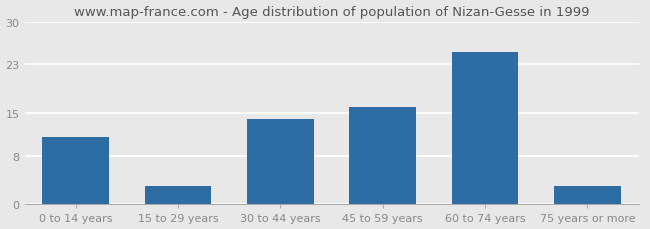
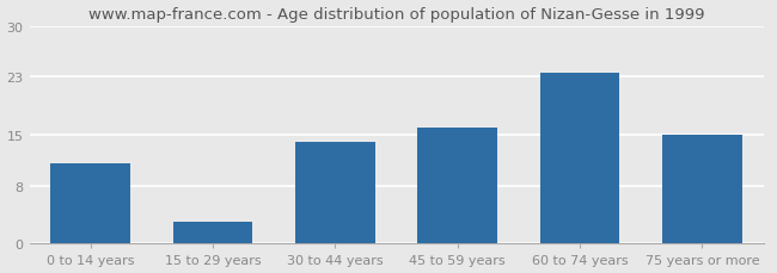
60 to 74 years: 25.0 -> 23.5
75 years or more: 3.0 -> 15.0
